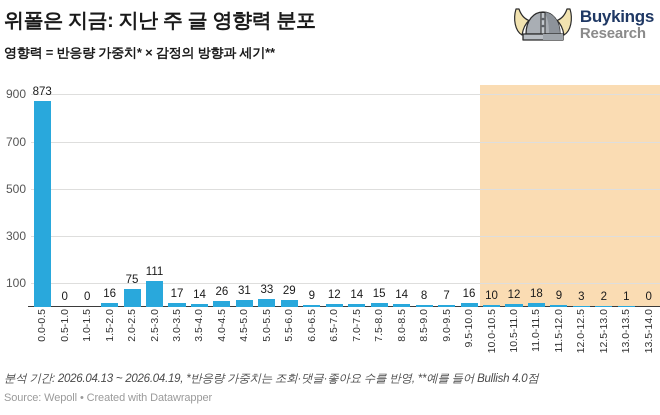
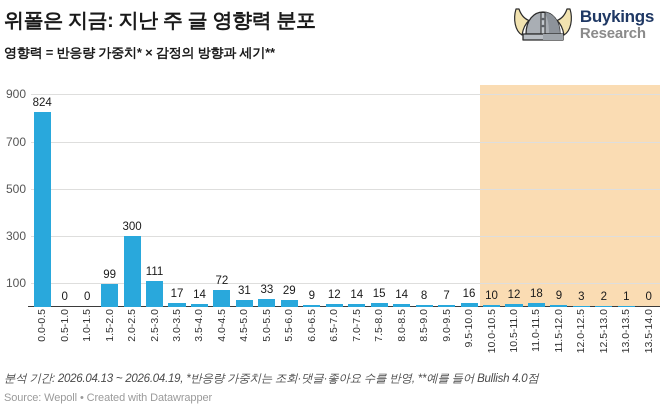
0.0-0.5: 873 -> 824
1.5-2.0: 16 -> 99
2.0-2.5: 75 -> 300
4.0-4.5: 26 -> 72
